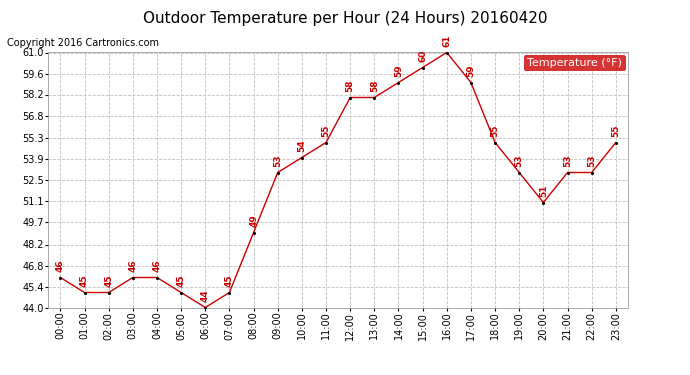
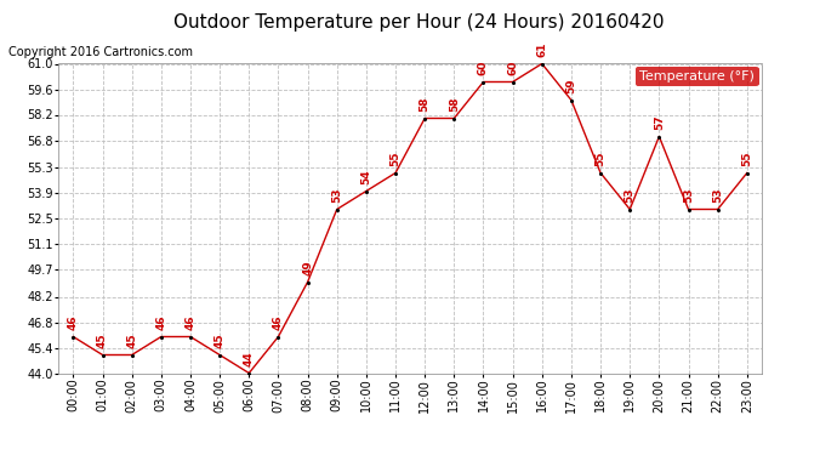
07:00: 45 -> 46
14:00: 59 -> 60
20:00: 51 -> 57
